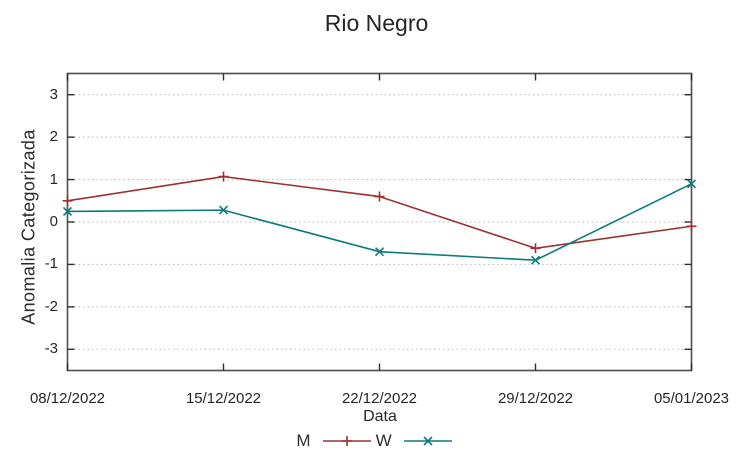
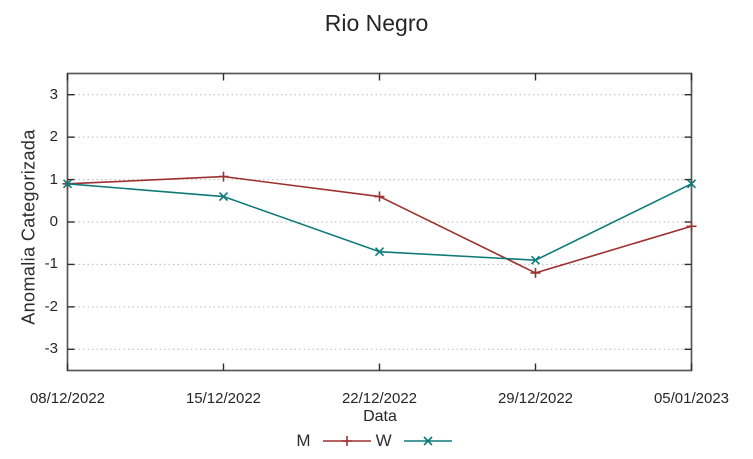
M/08/12/2022: 0.5 -> 0.9
W/08/12/2022: 0.2 -> 0.9
W/15/12/2022: 0.3 -> 0.6
M/29/12/2022: -0.6 -> -1.2
